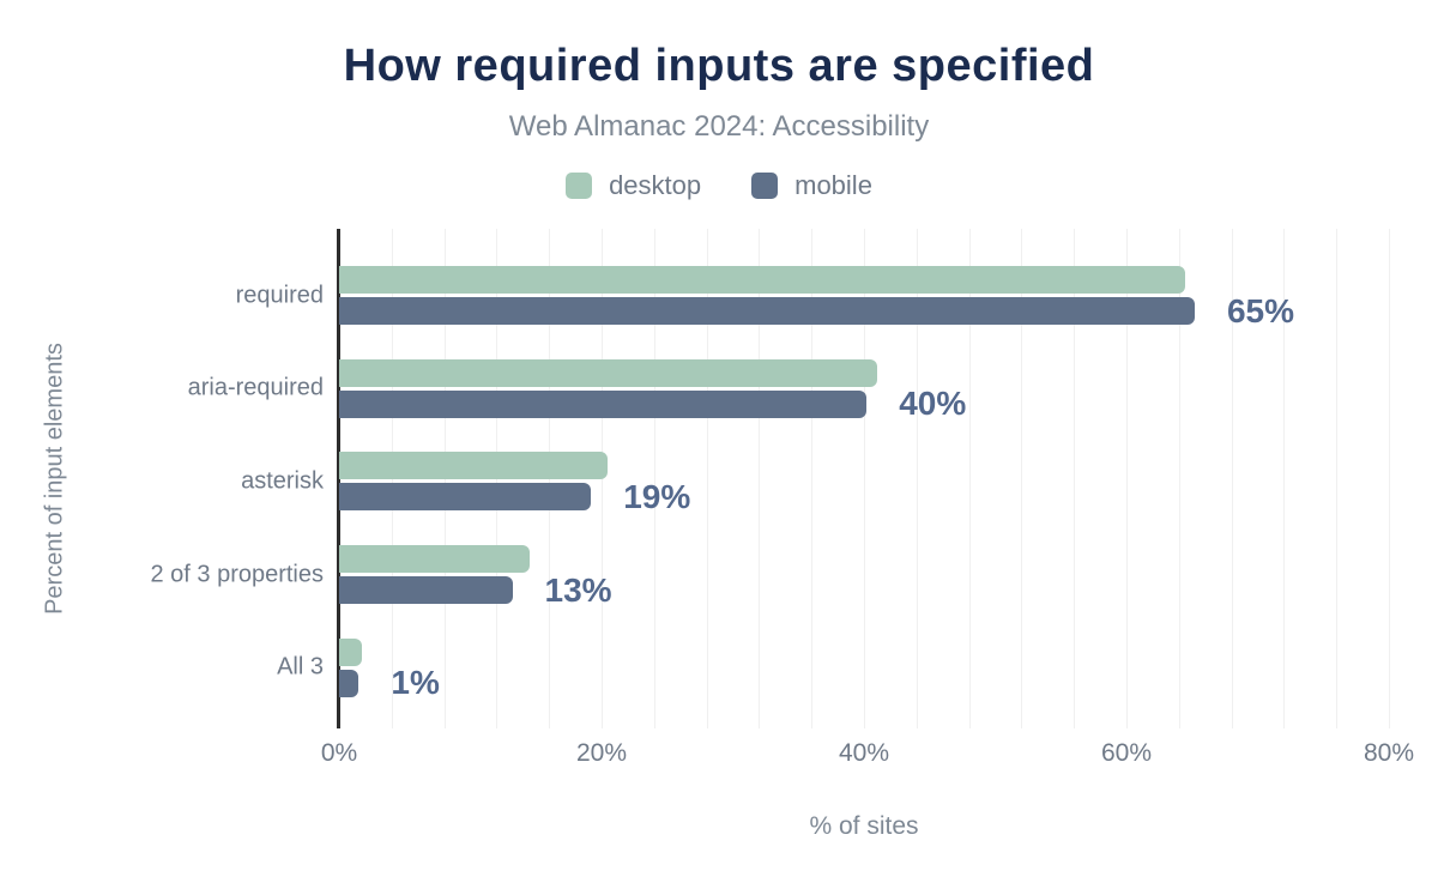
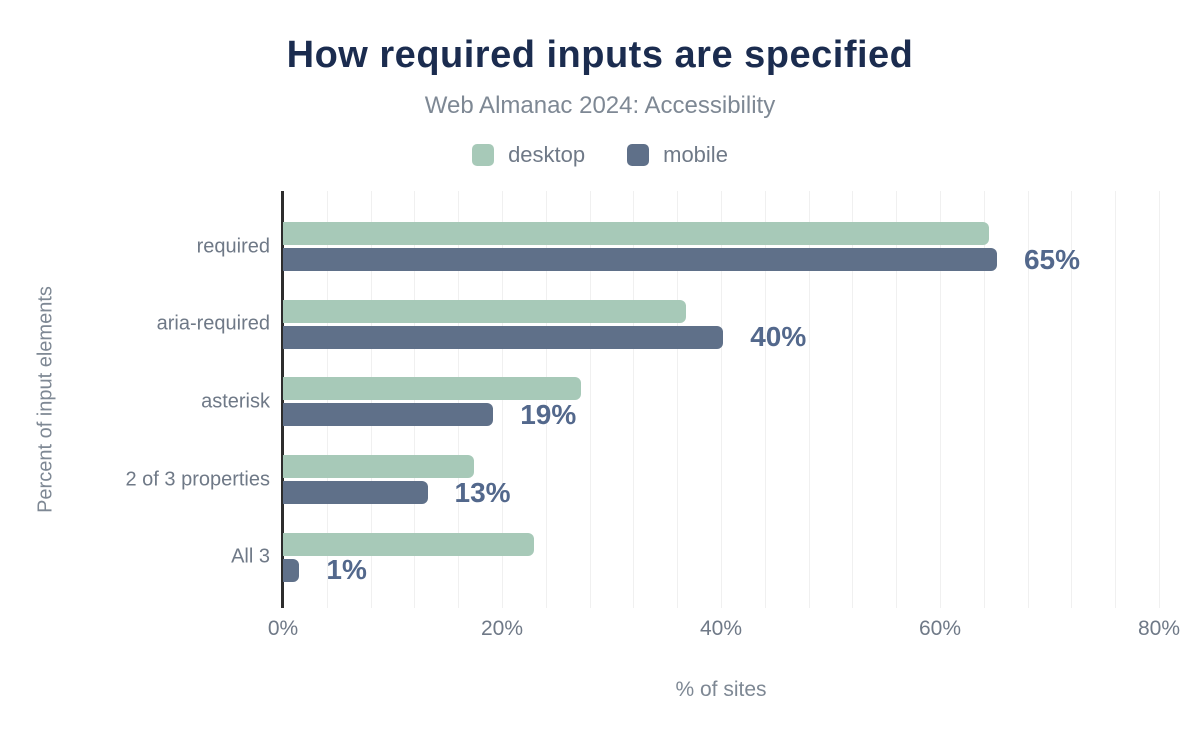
desktop/aria-required: 41.0% -> 36.8%
desktop/asterisk: 20.5% -> 27.2%
desktop/2 of 3 properties: 14.5% -> 17.4%
desktop/All 3: 1.7% -> 22.9%
